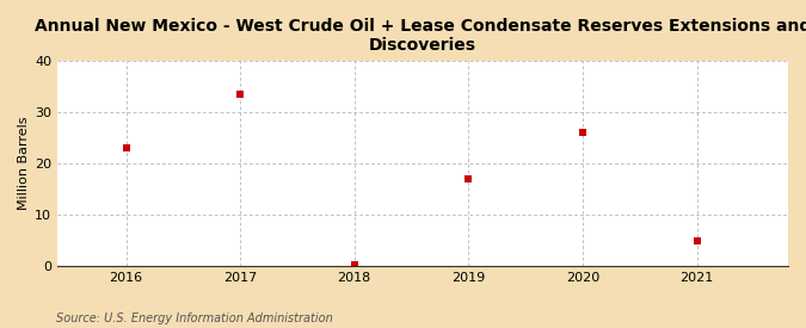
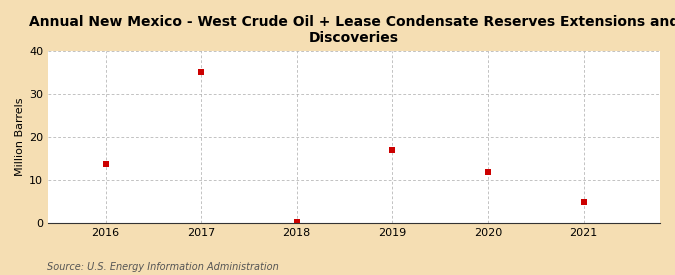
2016: 23.0 -> 13.8
2017: 33.5 -> 35.0
2020: 26.0 -> 11.8
